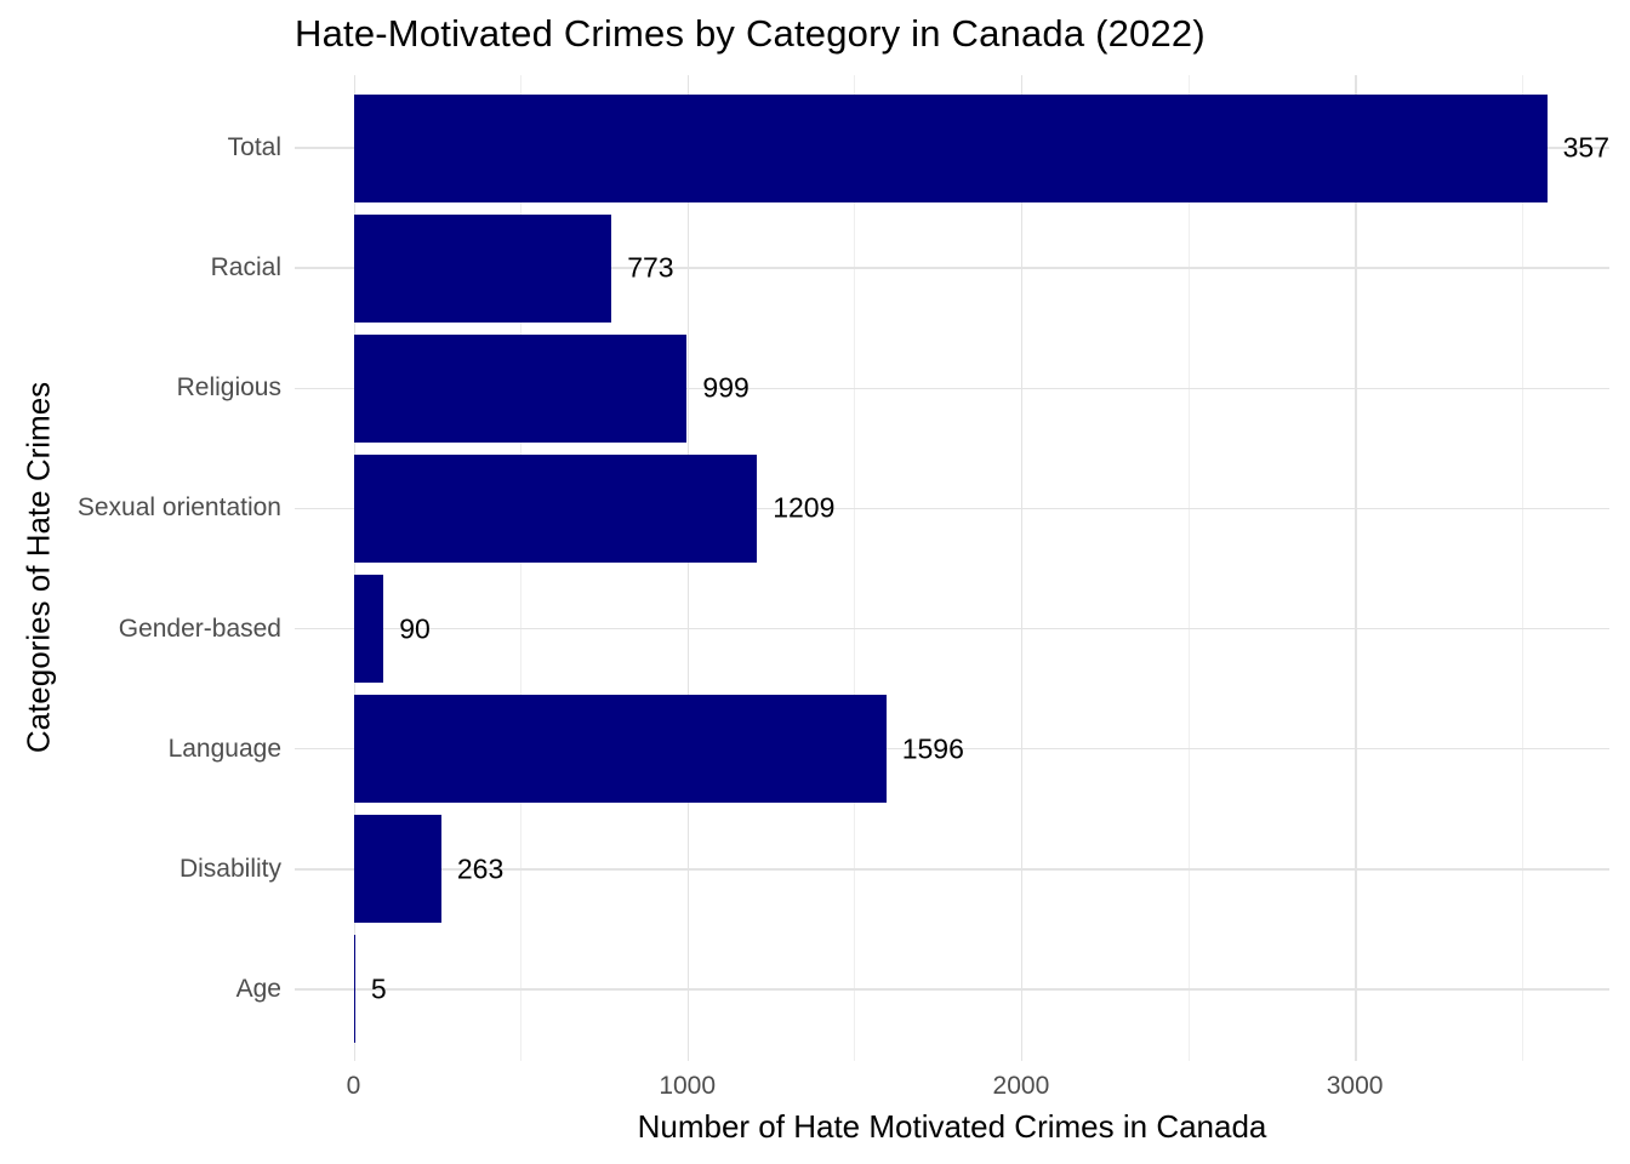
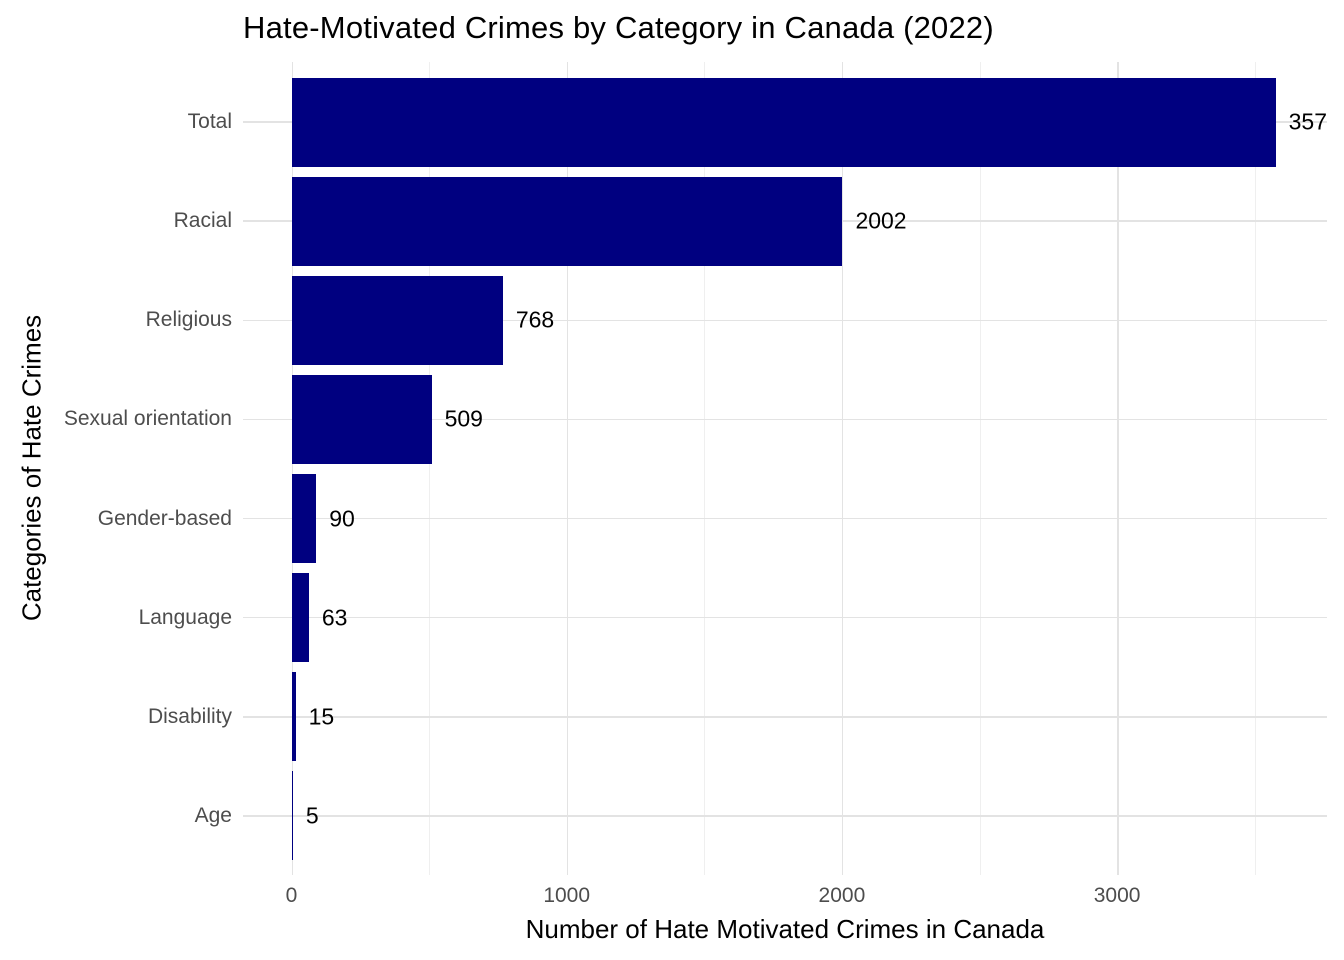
Racial: 773 -> 2002
Religious: 999 -> 768
Sexual orientation: 1209 -> 509
Language: 1596 -> 63
Disability: 263 -> 15
